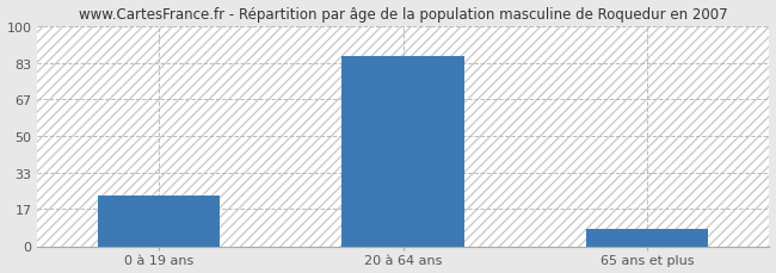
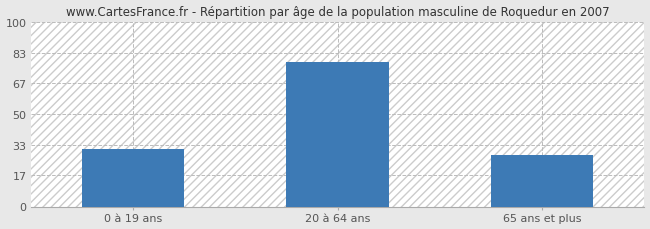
0 à 19 ans: 23 -> 31
20 à 64 ans: 86 -> 78
65 ans et plus: 8 -> 28
